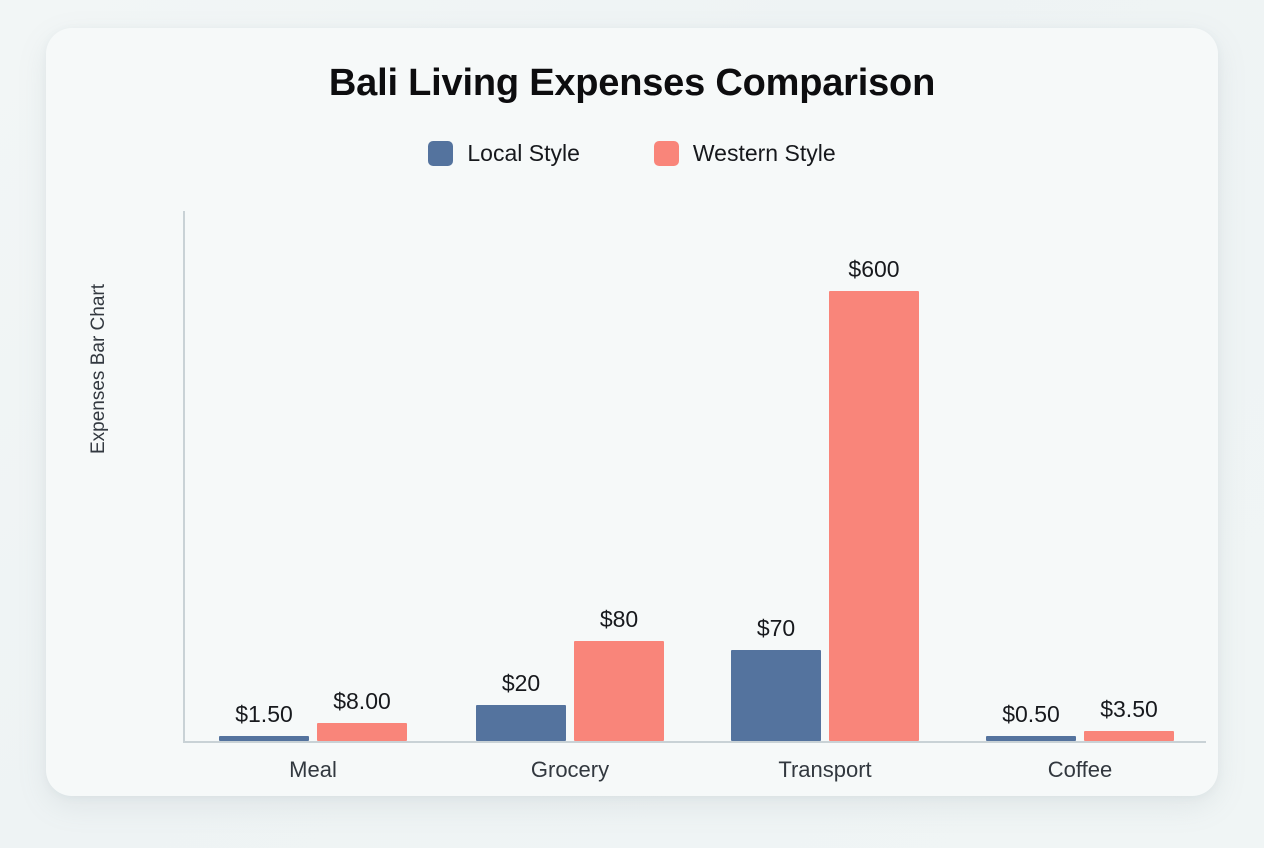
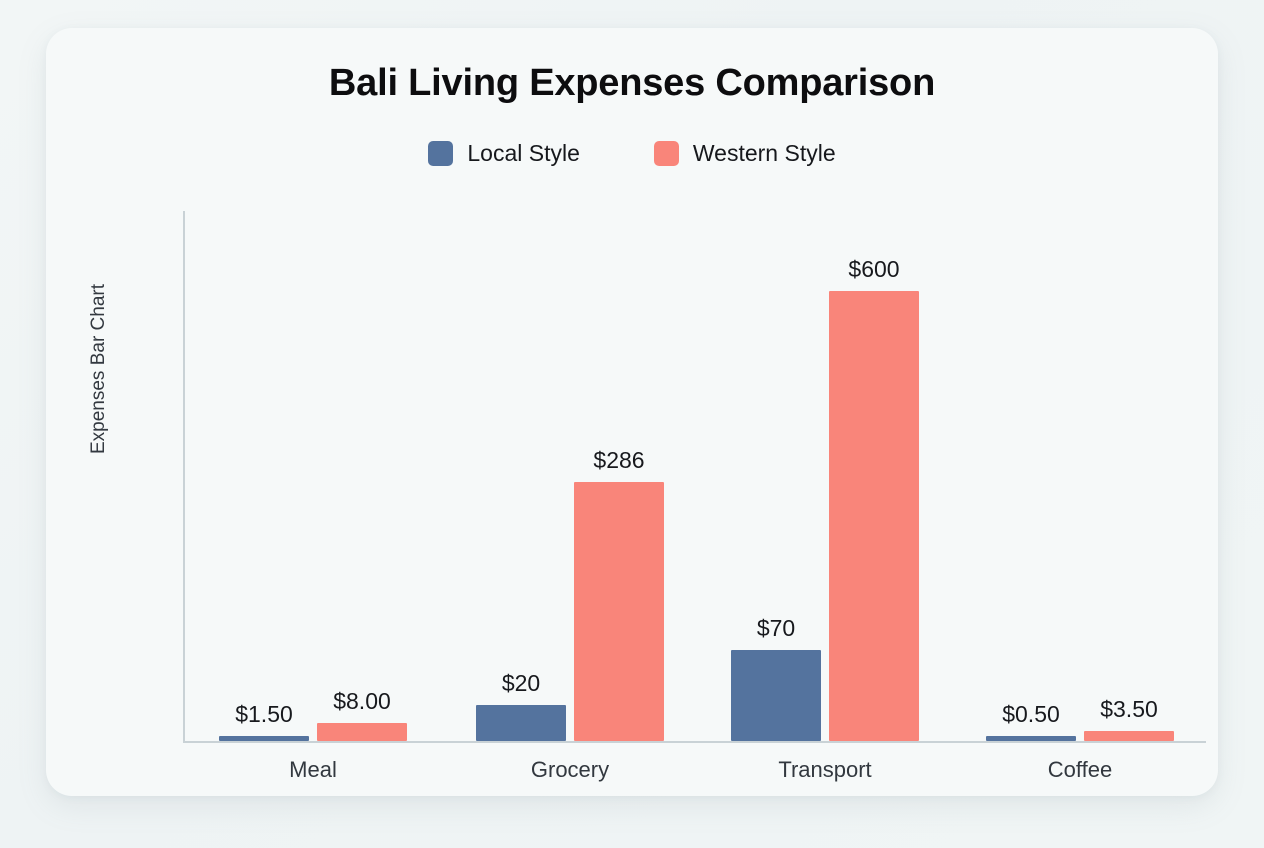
Western Style/Grocery: $80 -> $286
